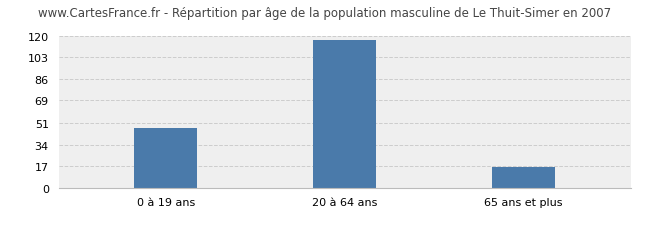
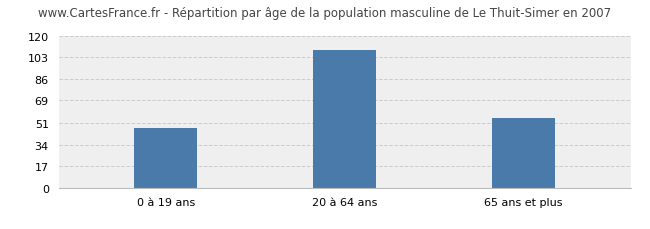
20 à 64 ans: 117 -> 109
65 ans et plus: 16 -> 55
